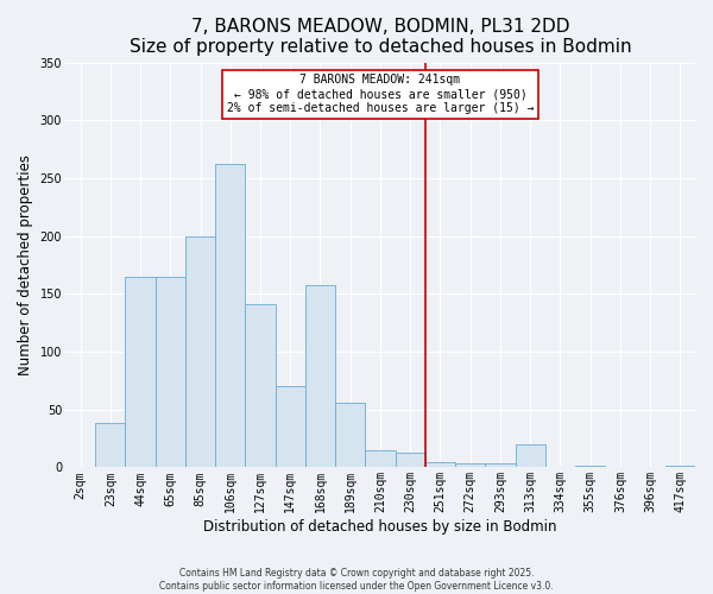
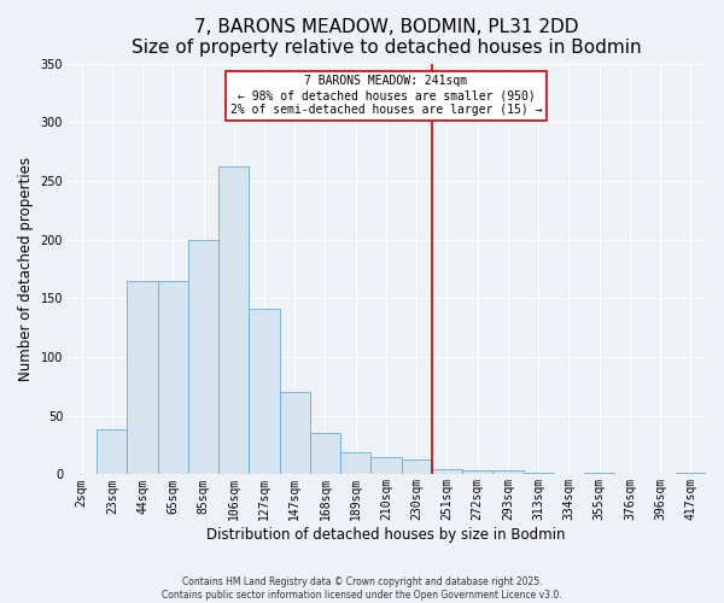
168sqm: 158 -> 35
189sqm: 56 -> 19
313sqm: 20 -> 1
